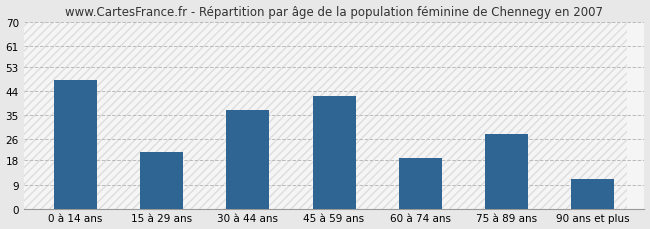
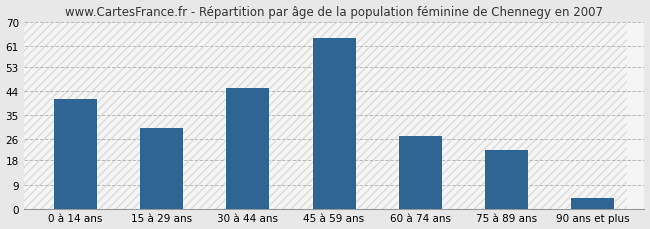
0 à 14 ans: 48 -> 41
15 à 29 ans: 21 -> 30
30 à 44 ans: 37 -> 45
45 à 59 ans: 42 -> 64
60 à 74 ans: 19 -> 27
75 à 89 ans: 28 -> 22
90 ans et plus: 11 -> 4
